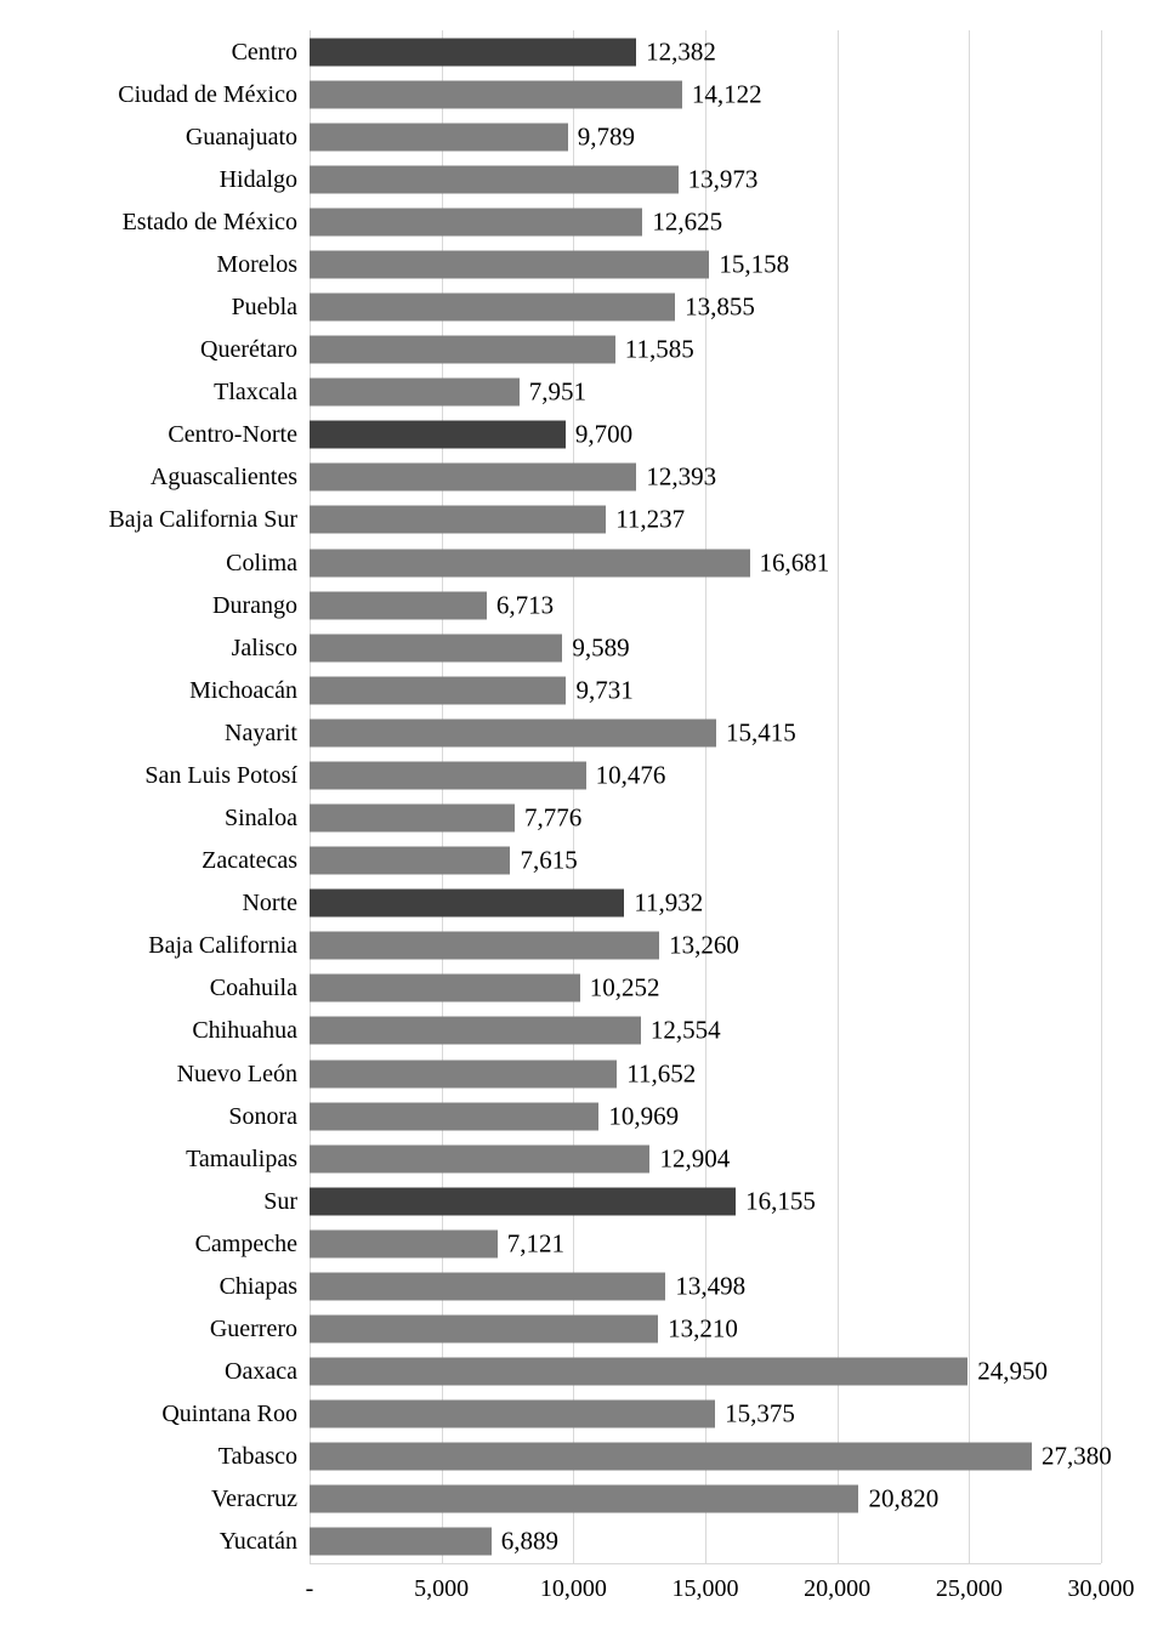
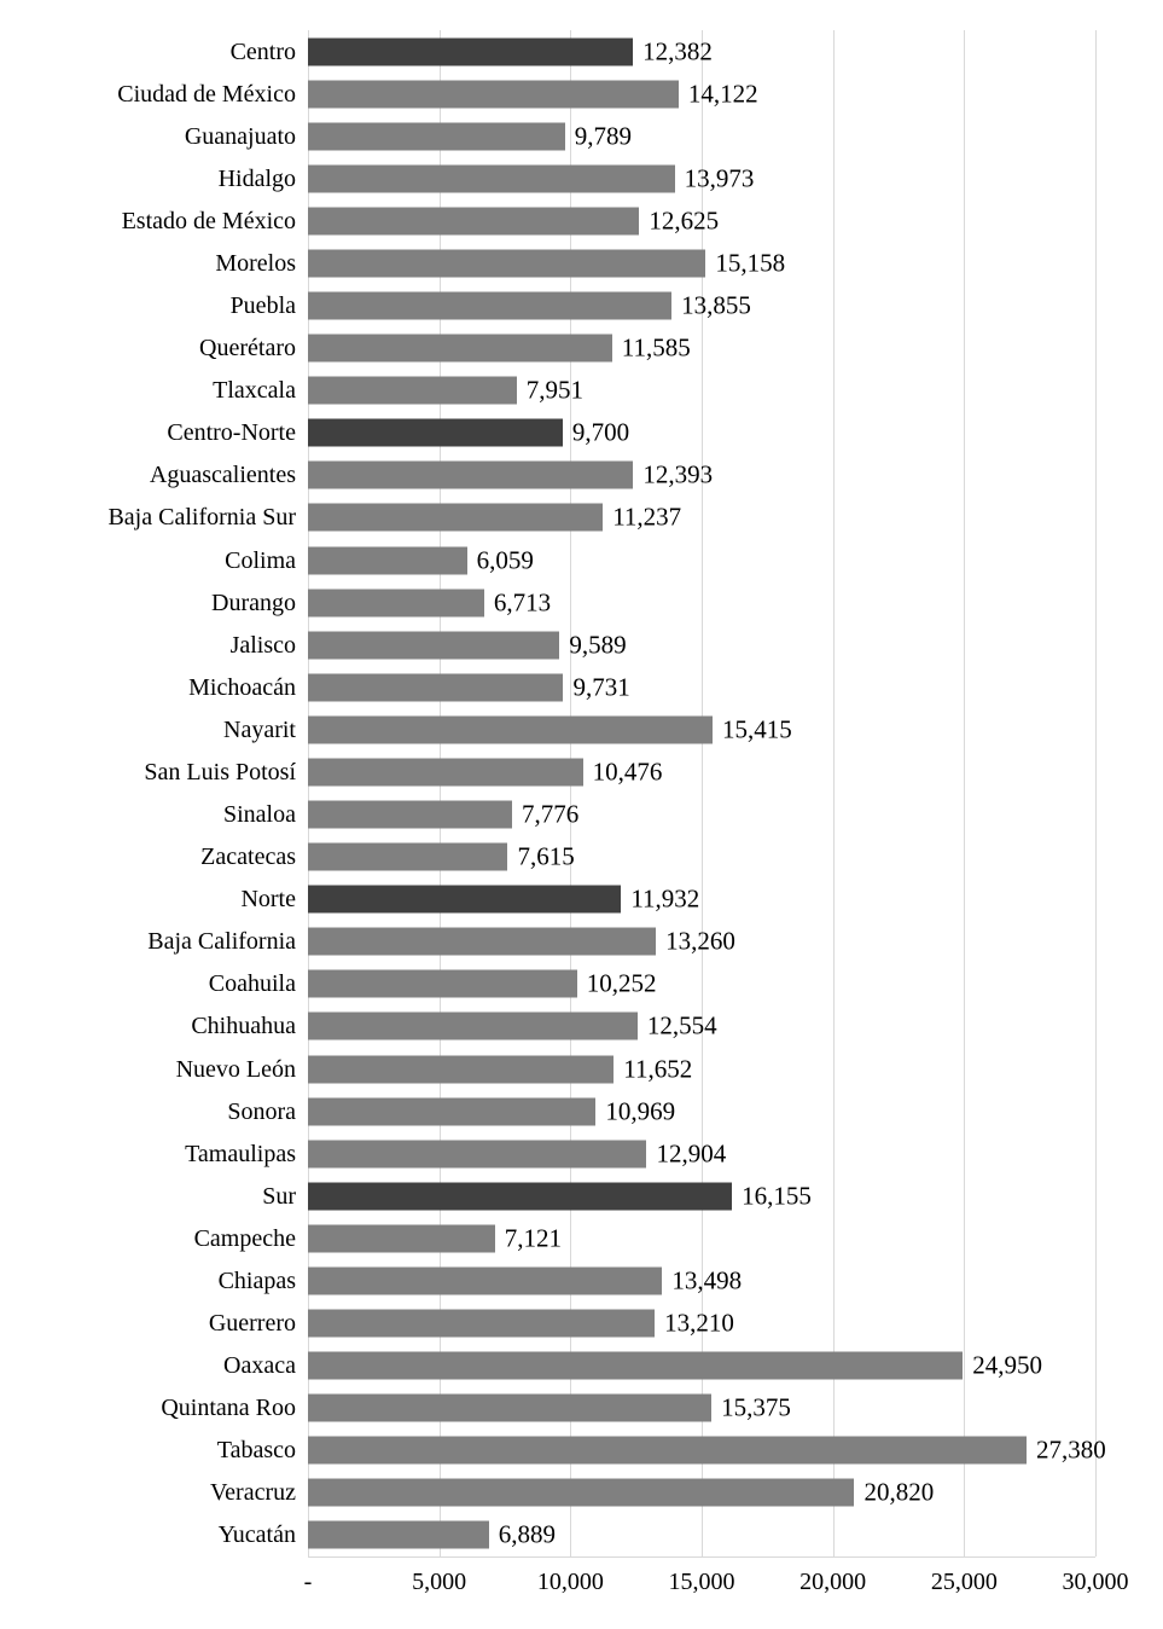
Colima: 16,681 -> 6,059
